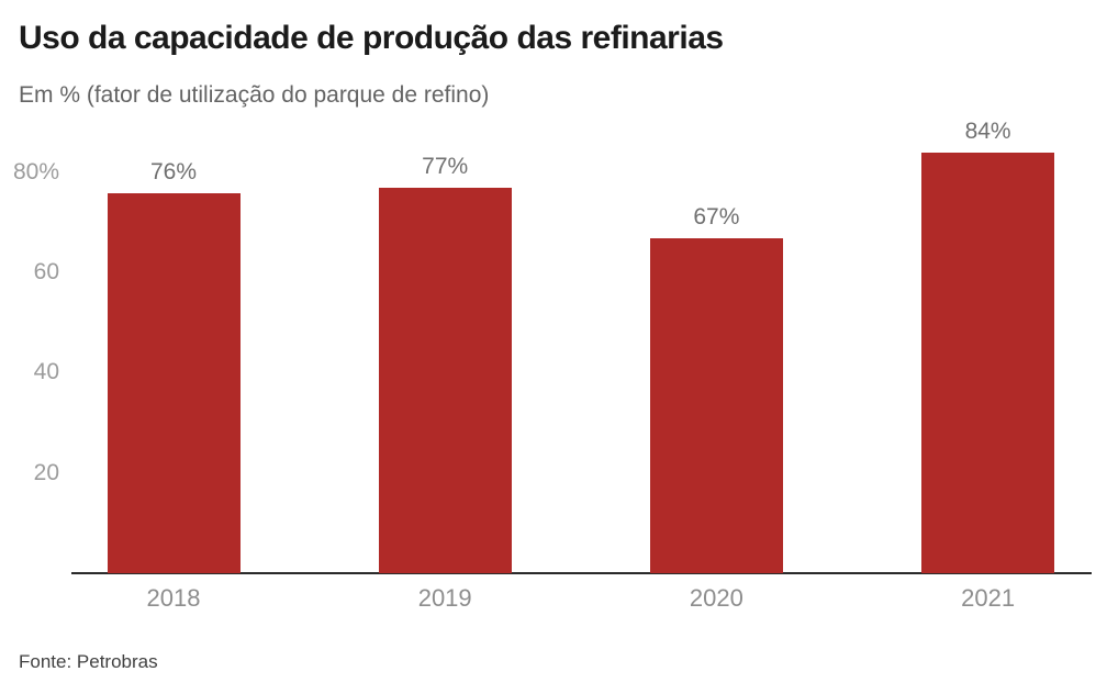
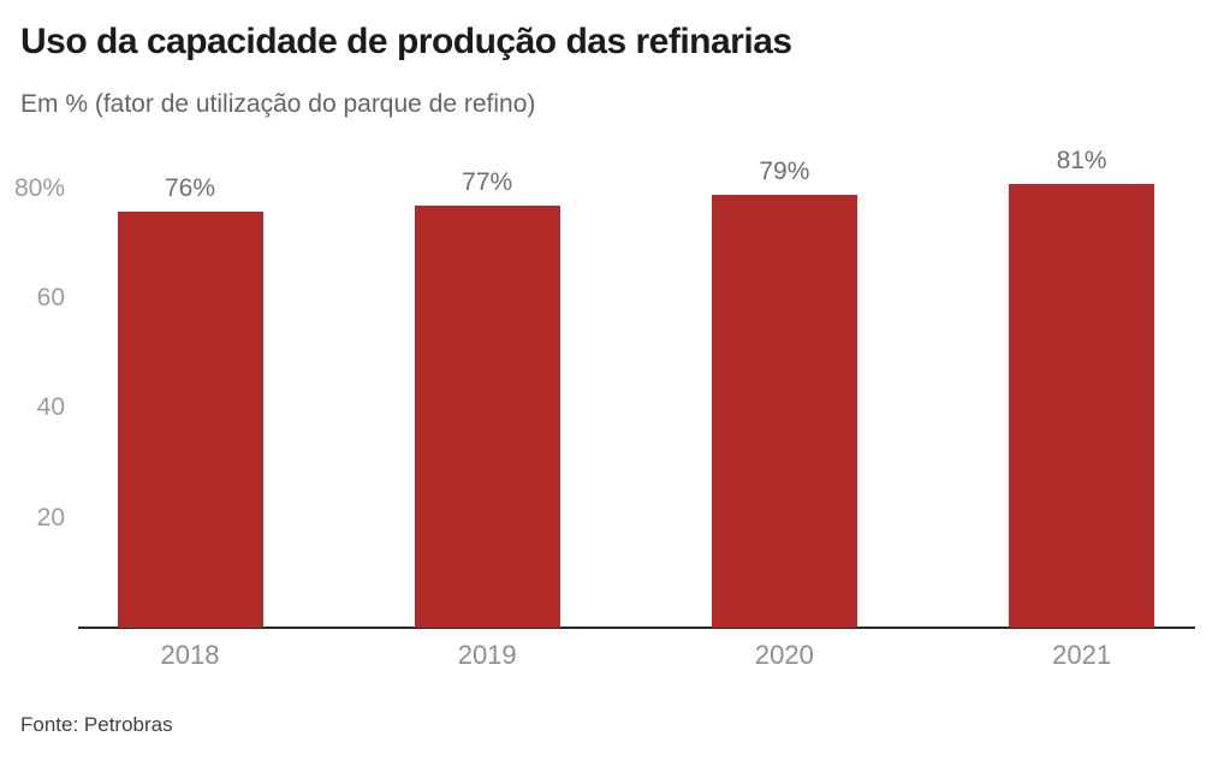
2020: 67% -> 79%
2021: 84% -> 81%
